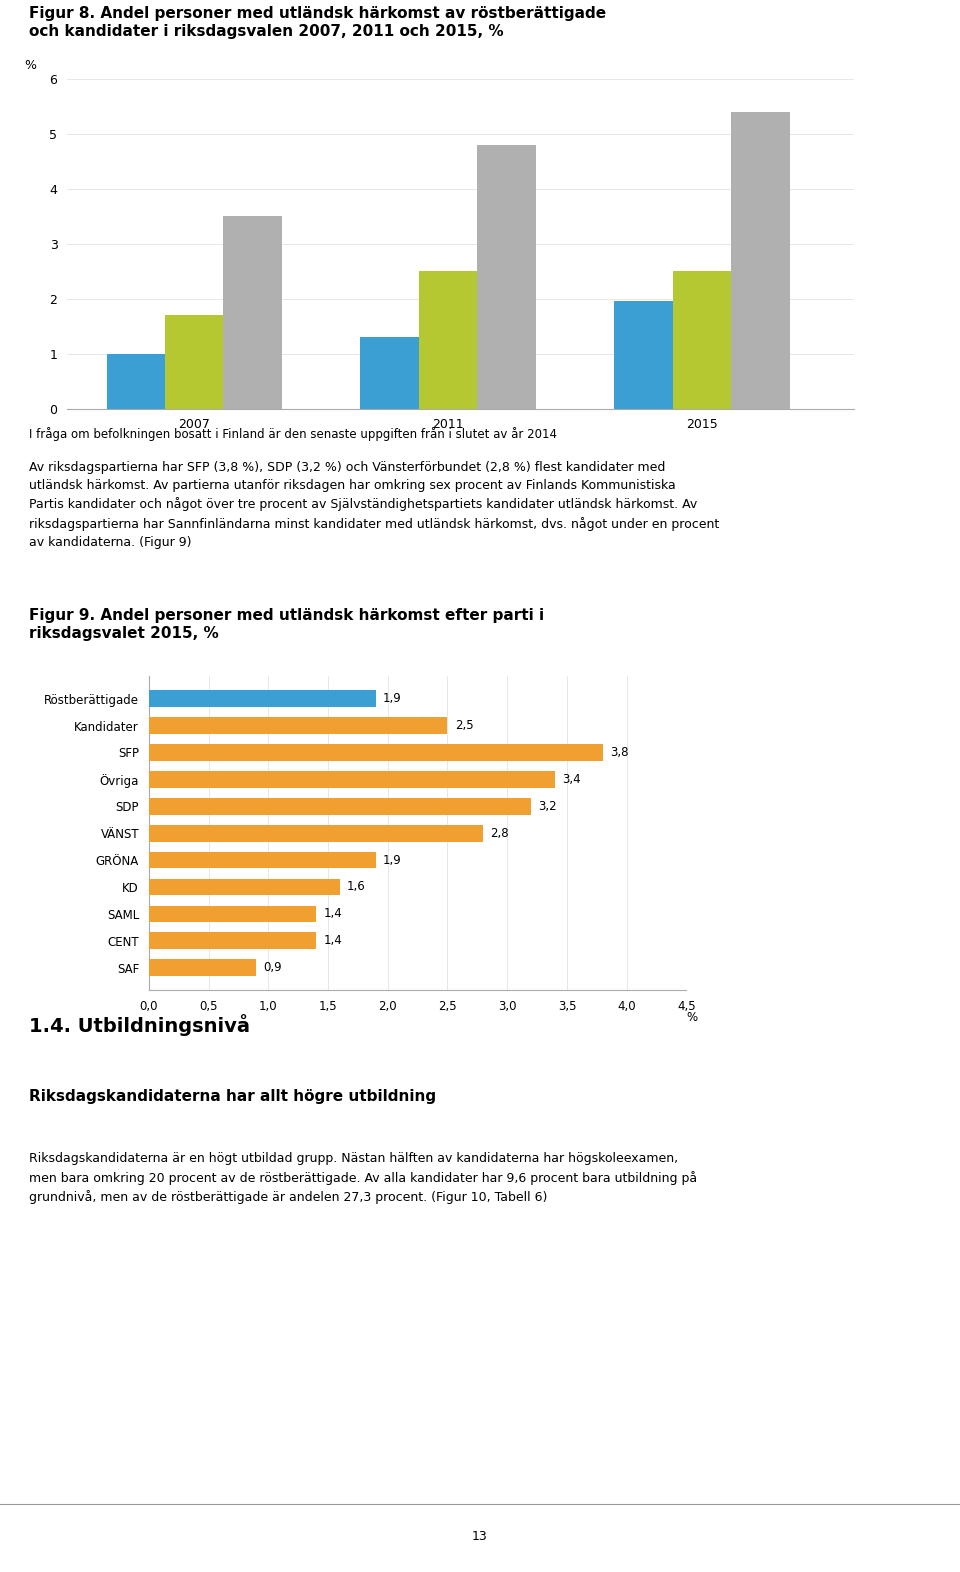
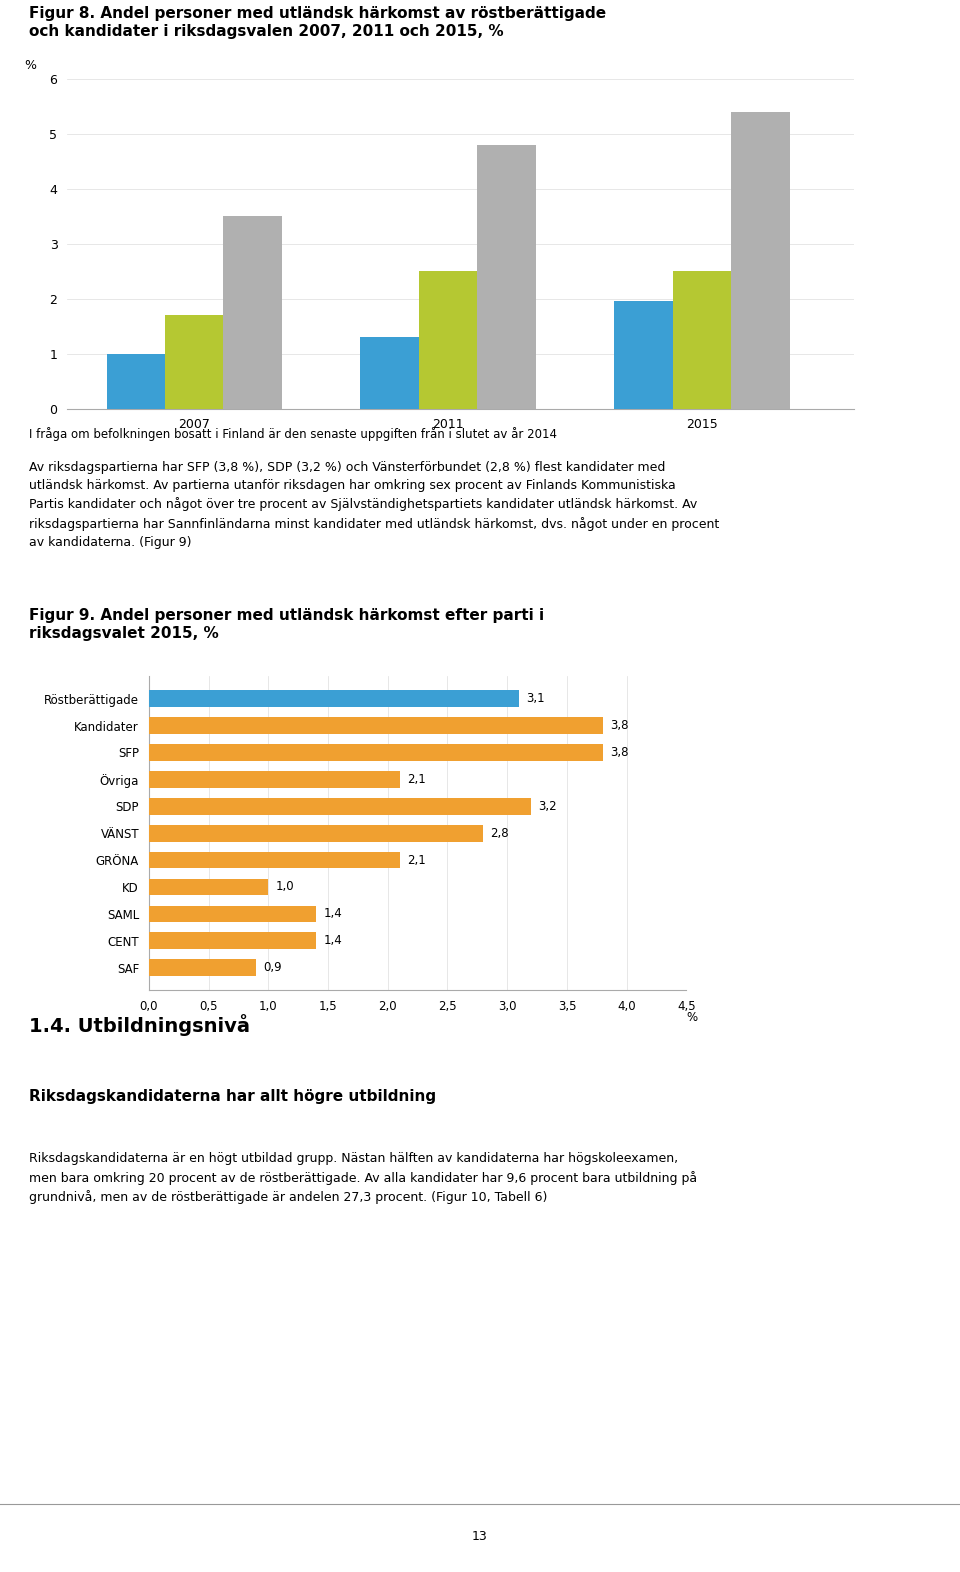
Röstberättigade: 1,9 -> 3,1
Kandidater: 2,5 -> 3,8
Övriga: 3,4 -> 2,1
GRÖNA: 1,9 -> 2,1
KD: 1,6 -> 1,0
